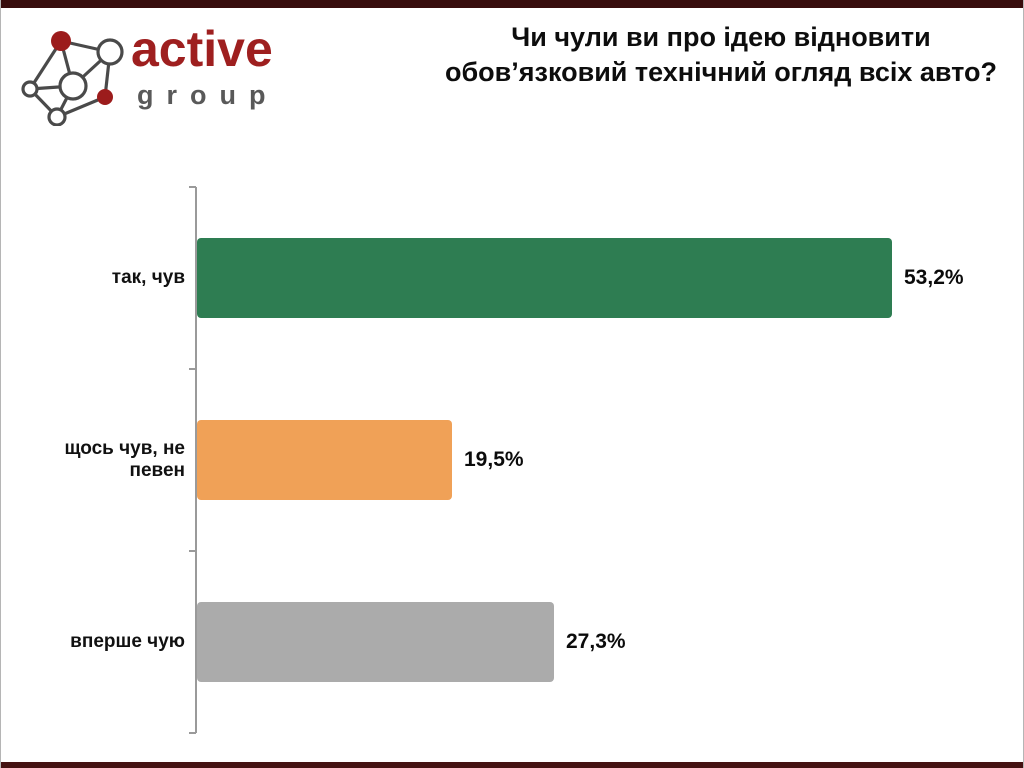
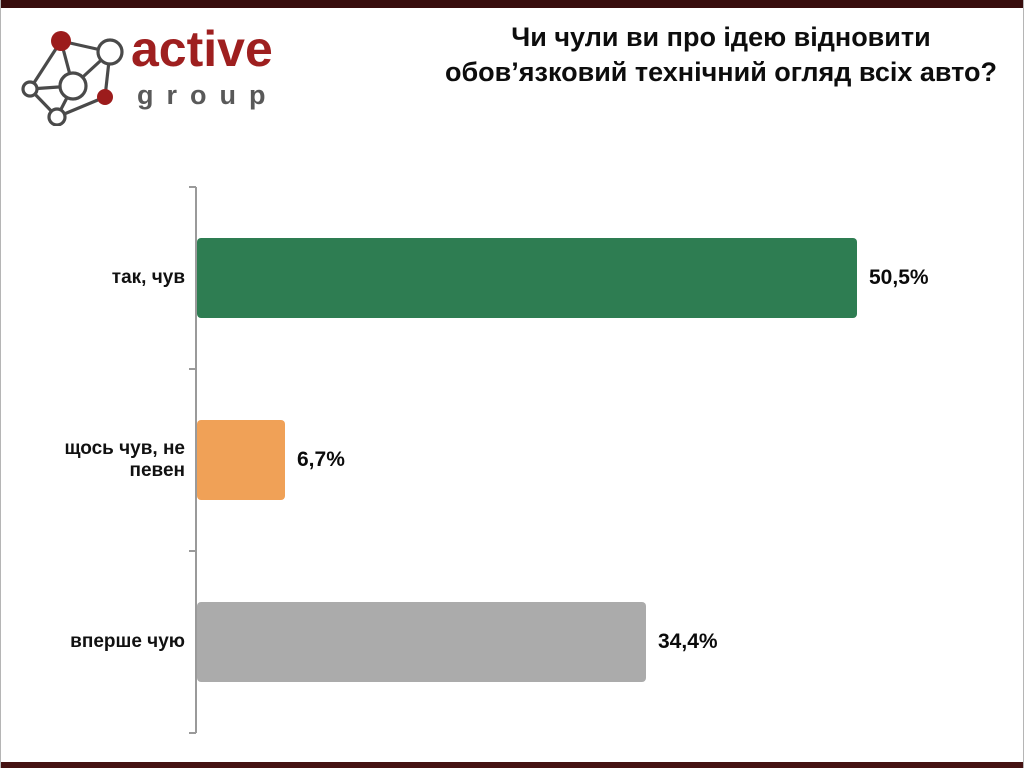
так, чув: 53,2% -> 50,5%
щось чув, не певен: 19,5% -> 6,7%
вперше чую: 27,3% -> 34,4%
